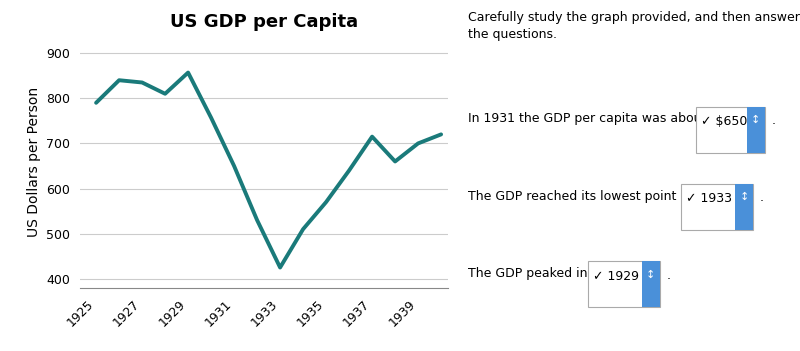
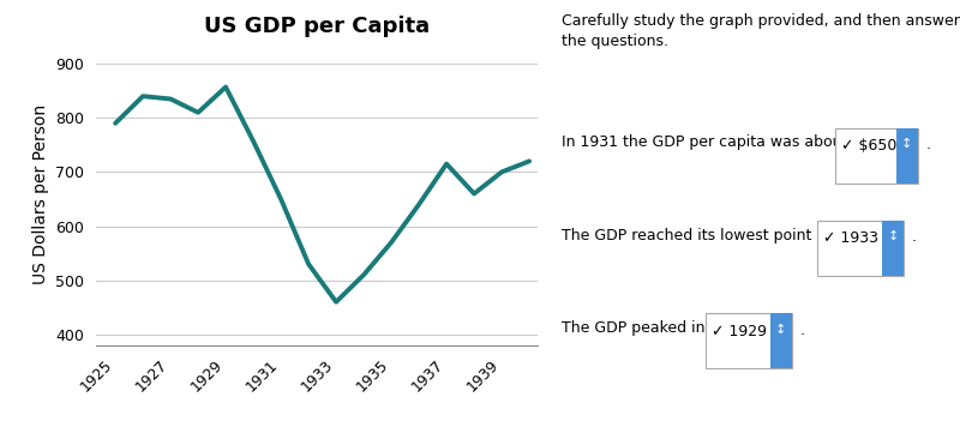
1933: 425 -> 460
